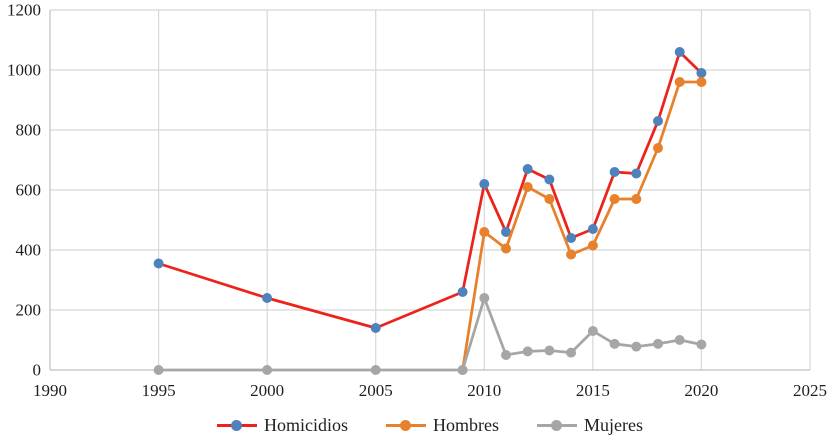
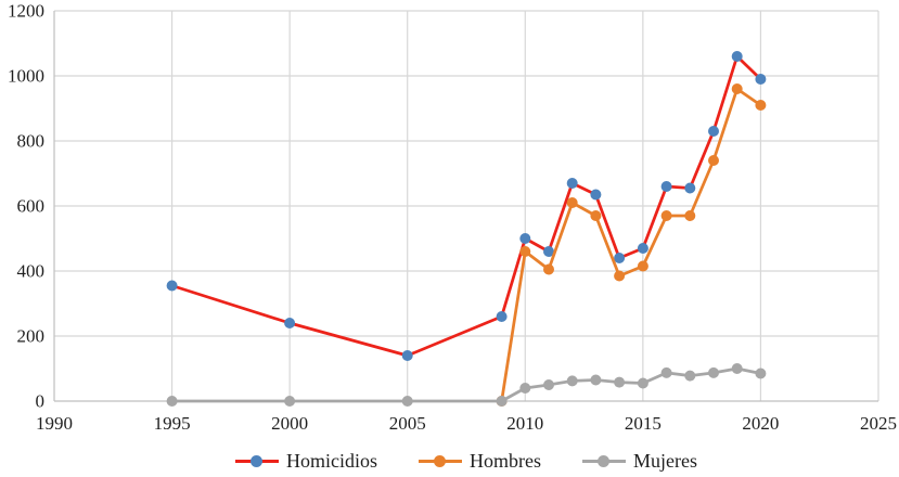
Homicidios/2010: 620 -> 500
Mujeres/2010: 240 -> 40
Mujeres/2015: 130 -> 60
Hombres/2020: 960 -> 910
